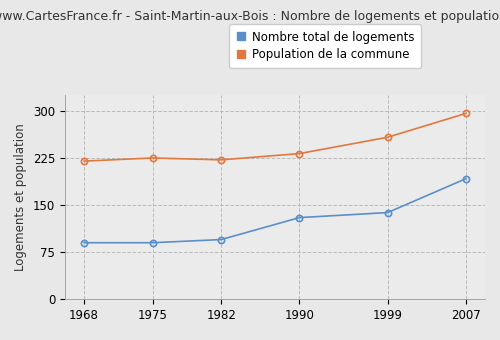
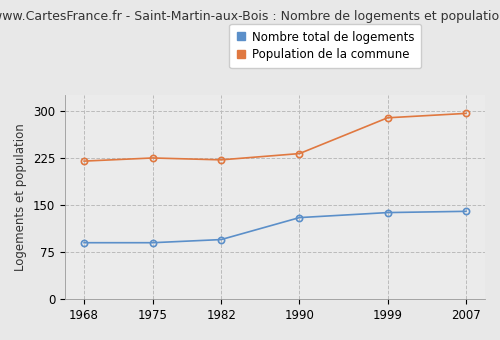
Population de la commune/1999: 258 -> 289
Nombre total de logements/2007: 192 -> 140
